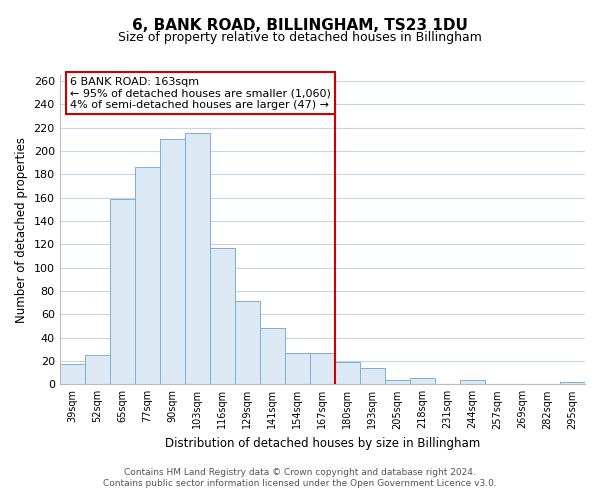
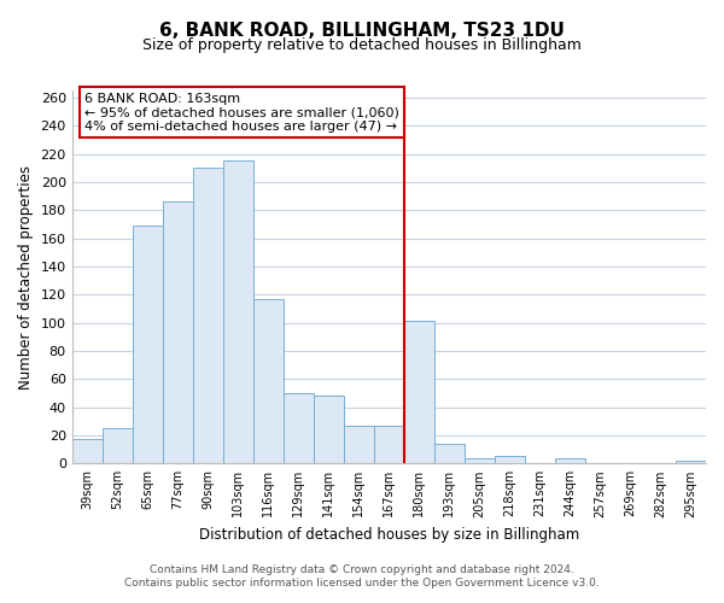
65sqm: 159 -> 169
129sqm: 71 -> 50
180sqm: 19 -> 101
